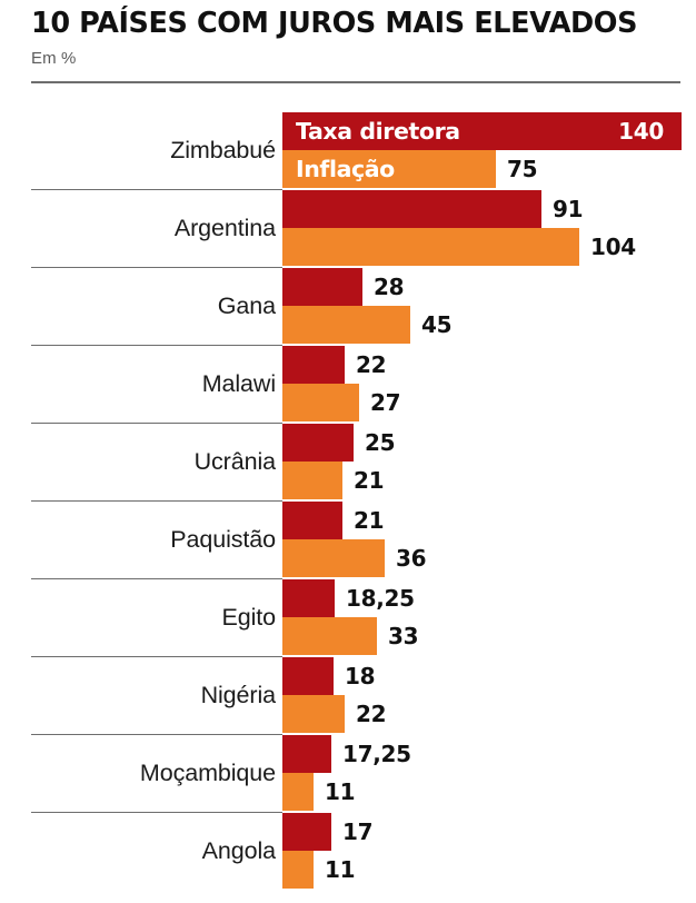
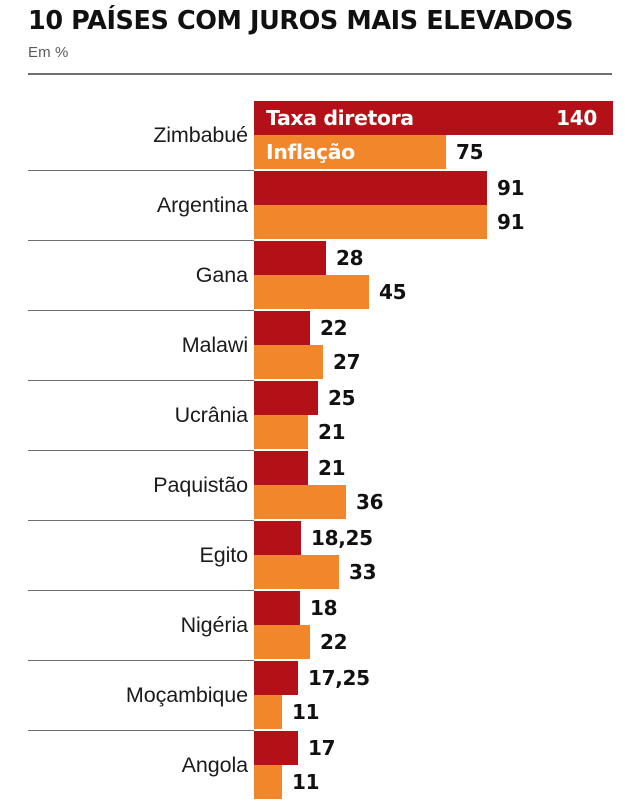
Inflação/Argentina: 104 -> 91
